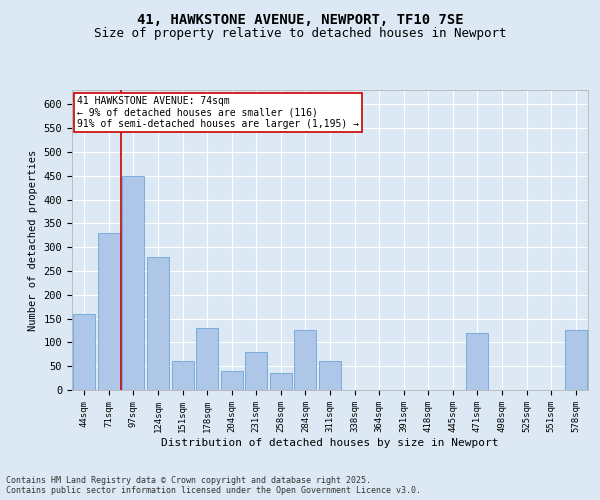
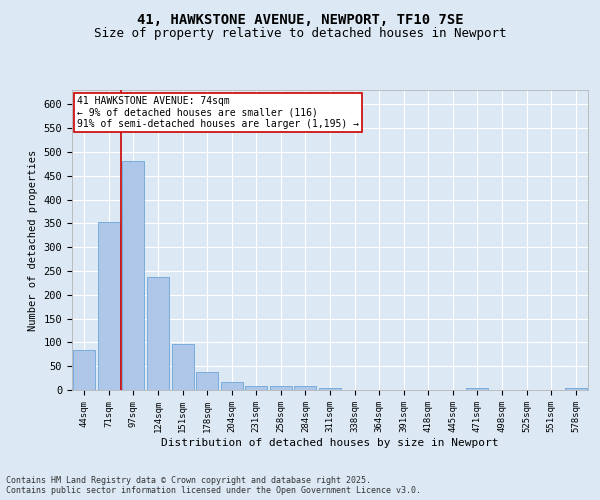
44sqm: 160 -> 85
71sqm: 330 -> 352
97sqm: 450 -> 480
124sqm: 280 -> 237
151sqm: 60 -> 96
178sqm: 130 -> 38
204sqm: 40 -> 17
231sqm: 80 -> 8
258sqm: 35 -> 8
284sqm: 125 -> 8
311sqm: 60 -> 5
471sqm: 120 -> 5
578sqm: 125 -> 5
